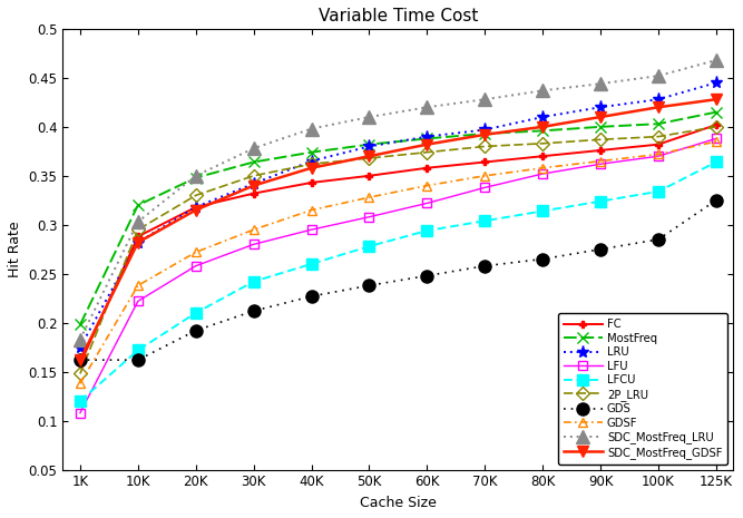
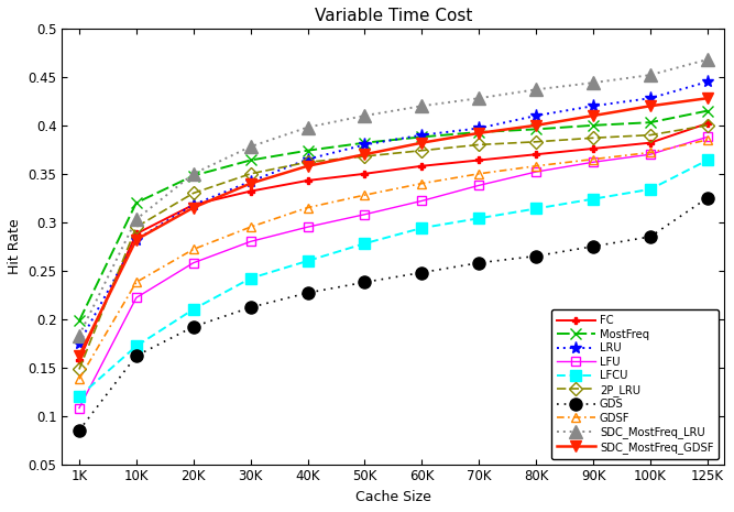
GDS/1K: 0.162 -> 0.085
